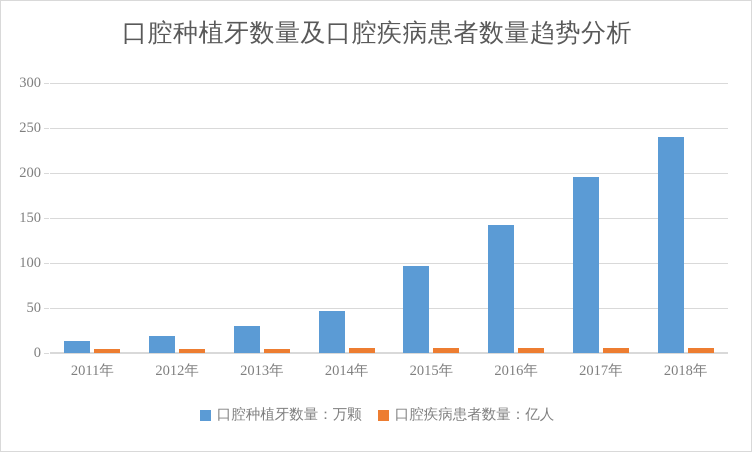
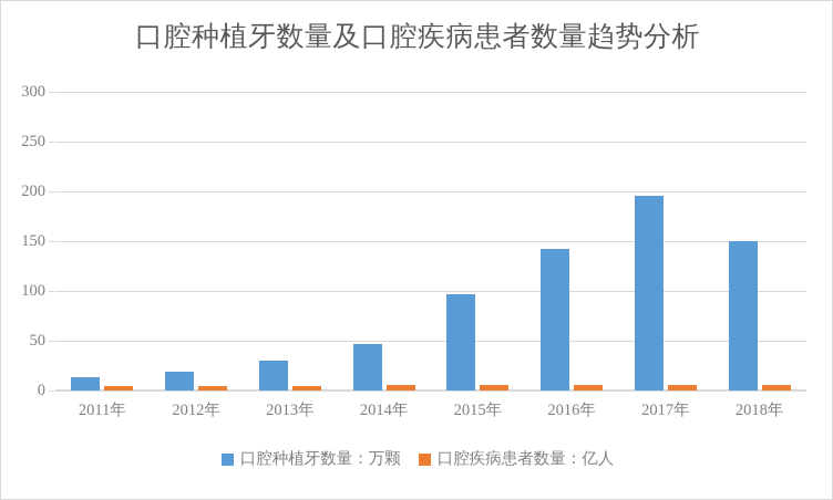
口腔种植牙数量：万颗/2018年: 240 -> 150
